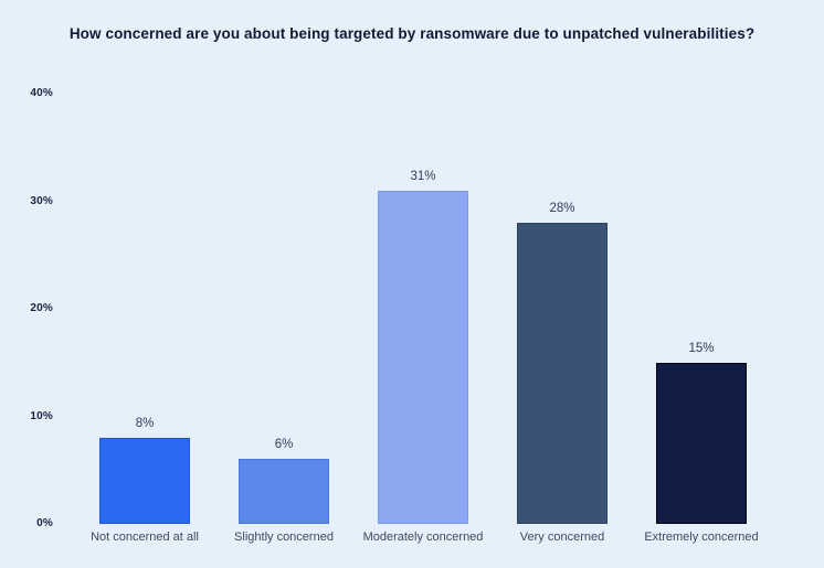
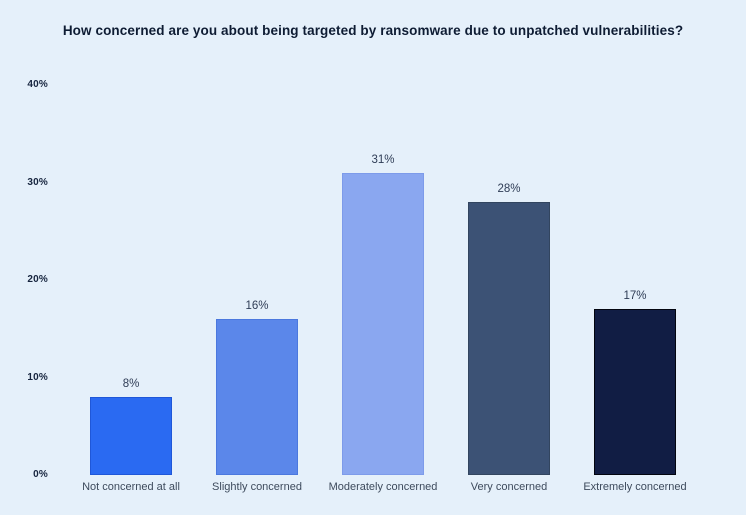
Slightly concerned: 6% -> 16%
Extremely concerned: 15% -> 17%
